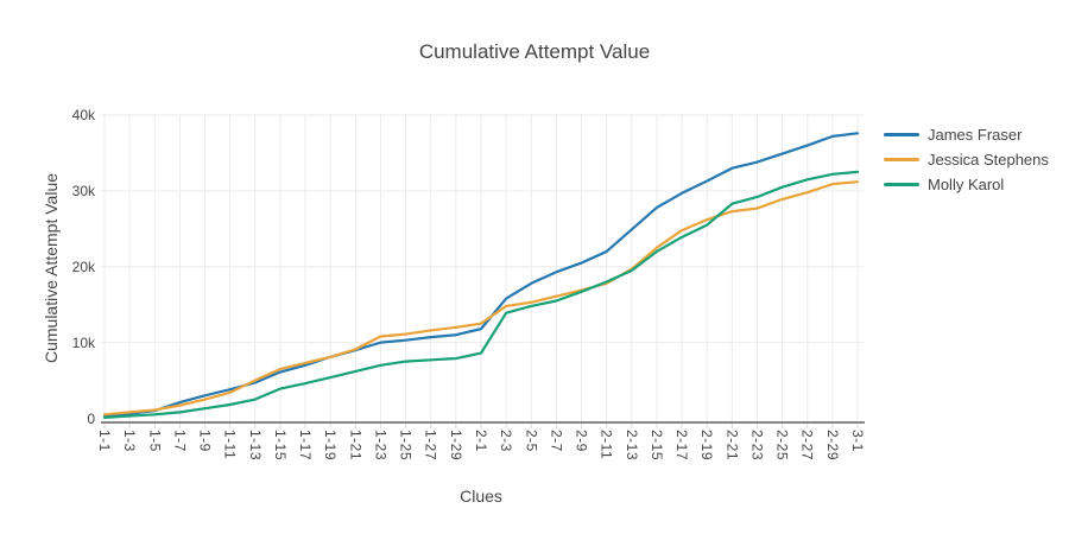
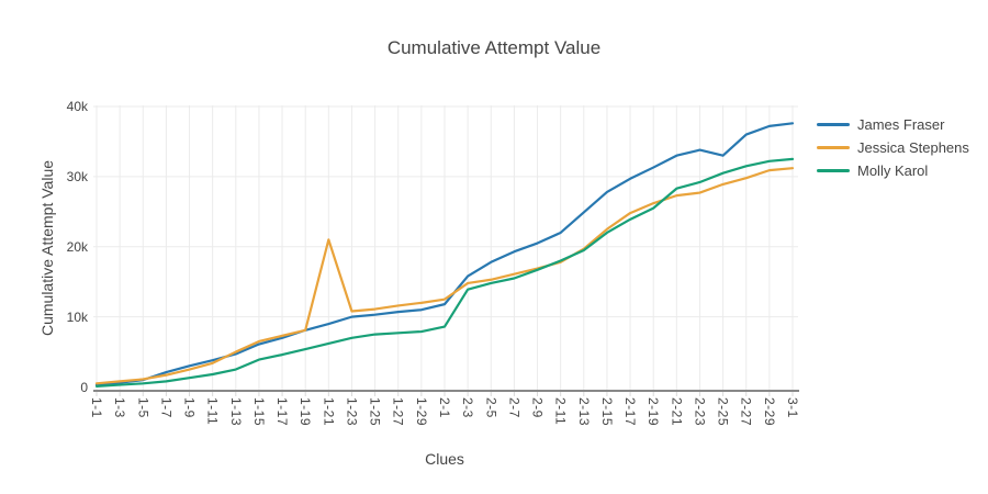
Jessica Stephens/1-21: 9k -> 21k
James Fraser/2-25: 35k -> 33k
